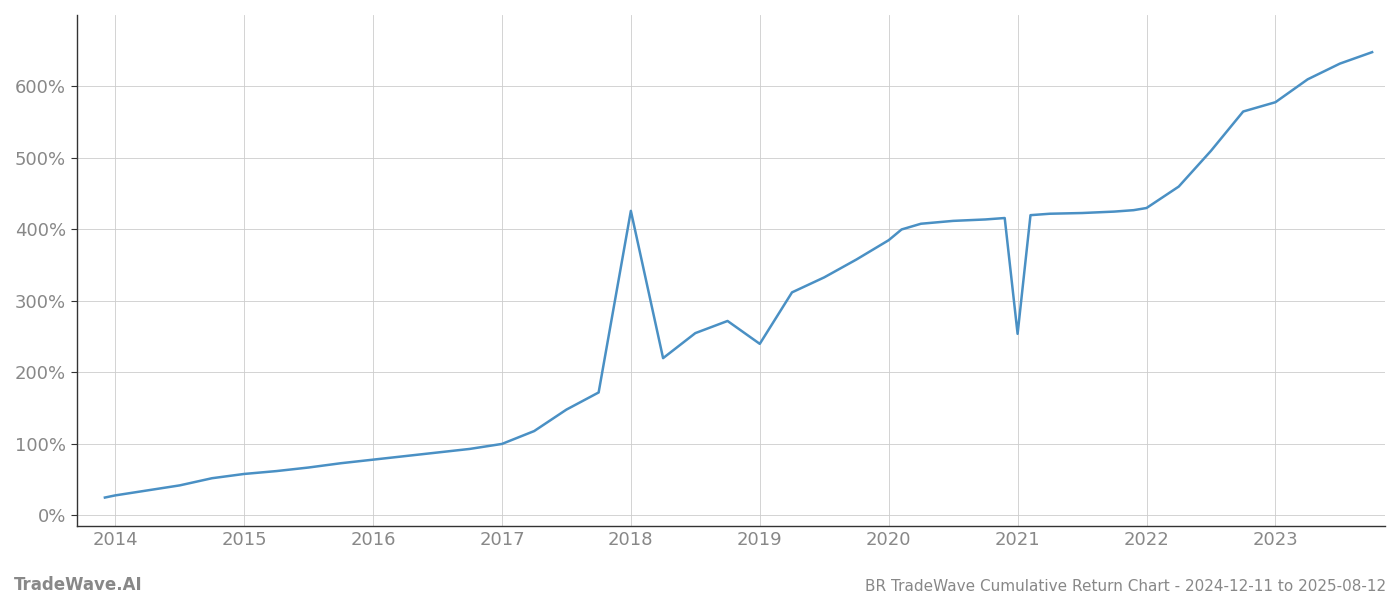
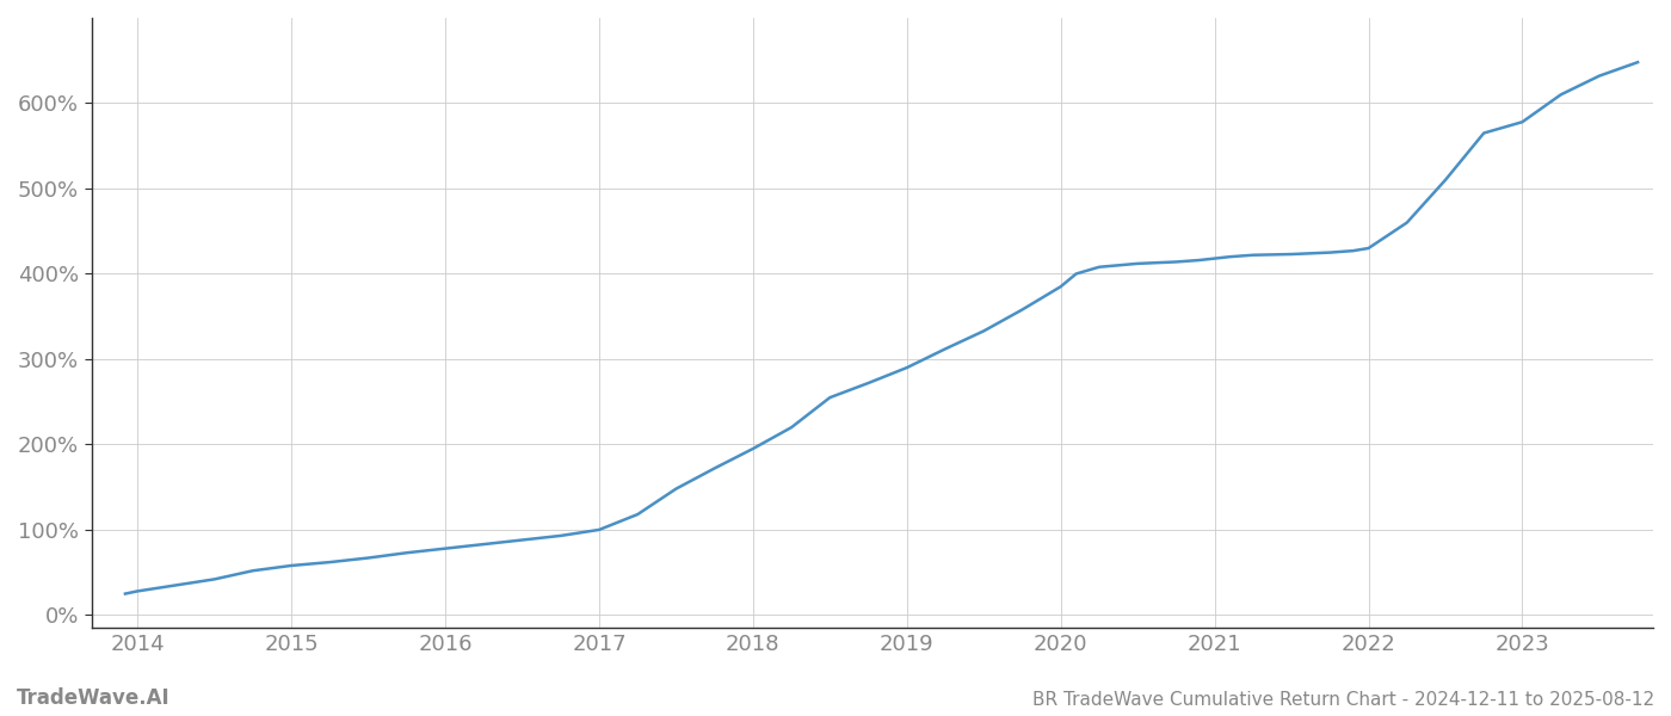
2018: 426% -> 195%
2019: 240% -> 290%
2021: 254% -> 418%
